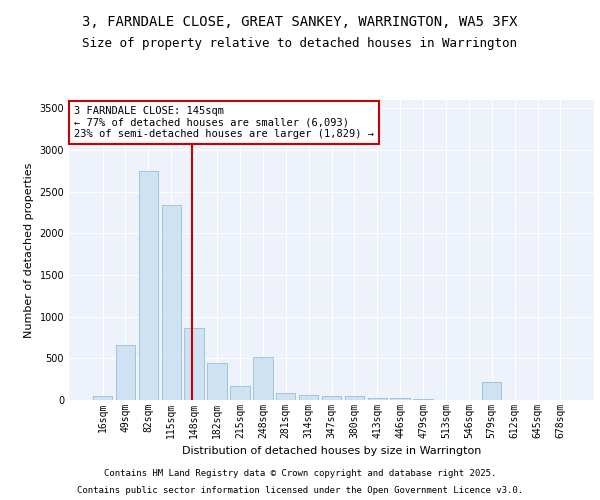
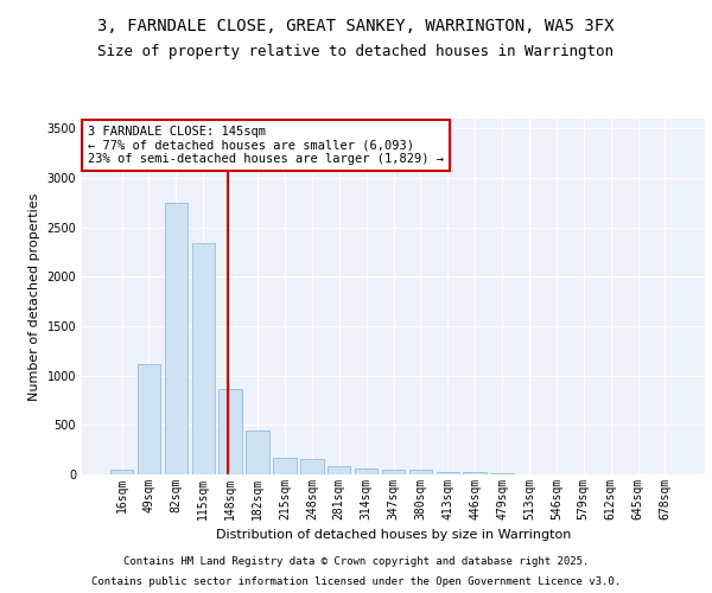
49sqm: 660 -> 1120
248sqm: 520 -> 160
579sqm: 220 -> 0
